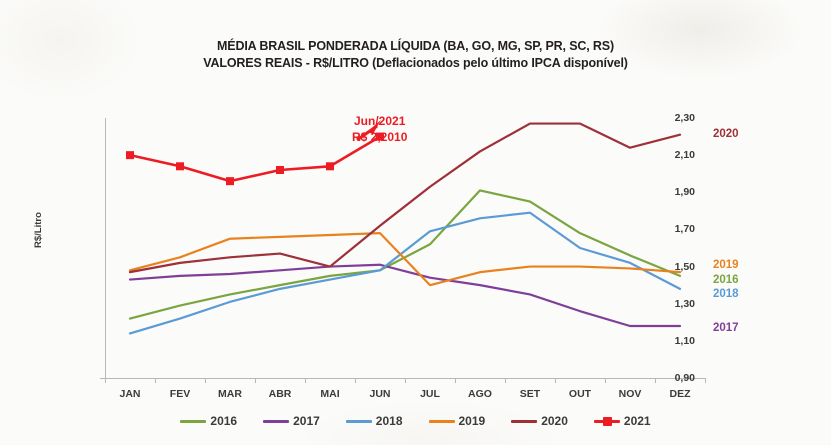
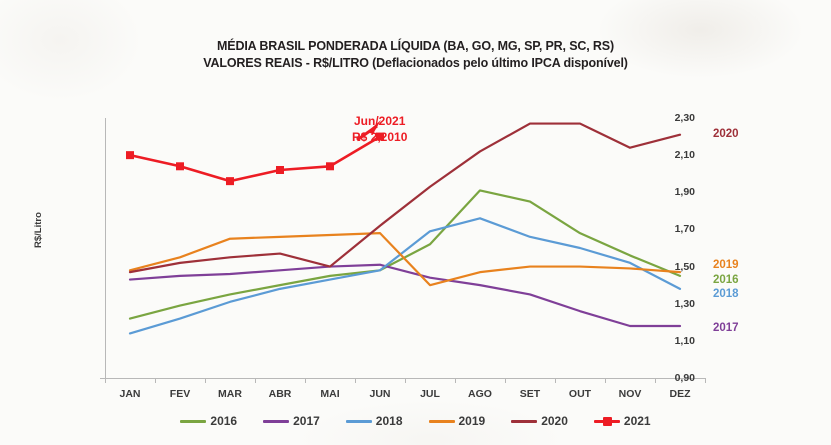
2018/SET: 1,79 -> 1,66
